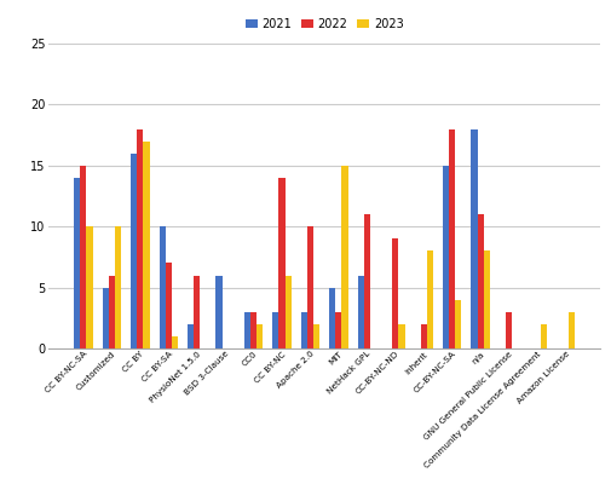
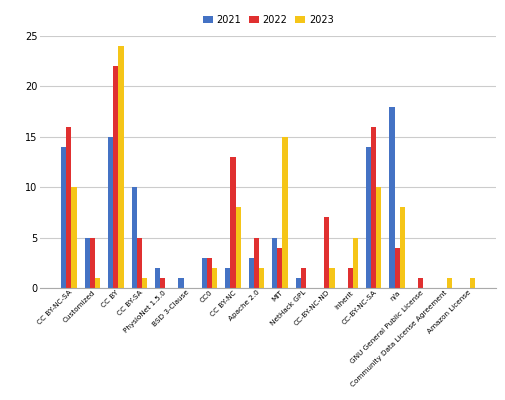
2022/CC BY-NC-SA: 15 -> 16
2022/Customized: 6 -> 5
2023/Customized: 10 -> 1
2021/CC BY: 16 -> 15
2022/CC BY: 18 -> 22
2023/CC BY: 17 -> 24
2022/CC BY-SA: 7 -> 5
2022/PhysioNet 1.5.0: 6 -> 1
2021/BSD 3-Clause: 6 -> 1
2021/CC BY-NC: 3 -> 2
2022/CC BY-NC: 14 -> 13
2023/CC BY-NC: 6 -> 8
2022/Apache 2.0: 10 -> 5
2022/MIT: 3 -> 4
2021/NetHack GPL: 6 -> 1
2022/NetHack GPL: 11 -> 2
2022/CC-BY-NC-ND: 9 -> 7
2023/Inherit: 8 -> 5
2021/CC-BY-NC-SA: 15 -> 14
2022/CC-BY-NC-SA: 18 -> 16
2023/CC-BY-NC-SA: 4 -> 10
2022/n/a: 11 -> 4
2022/GNU General Public License: 3 -> 1
2023/Community Data License Agreement: 2 -> 1
2023/Amazon License: 3 -> 1
